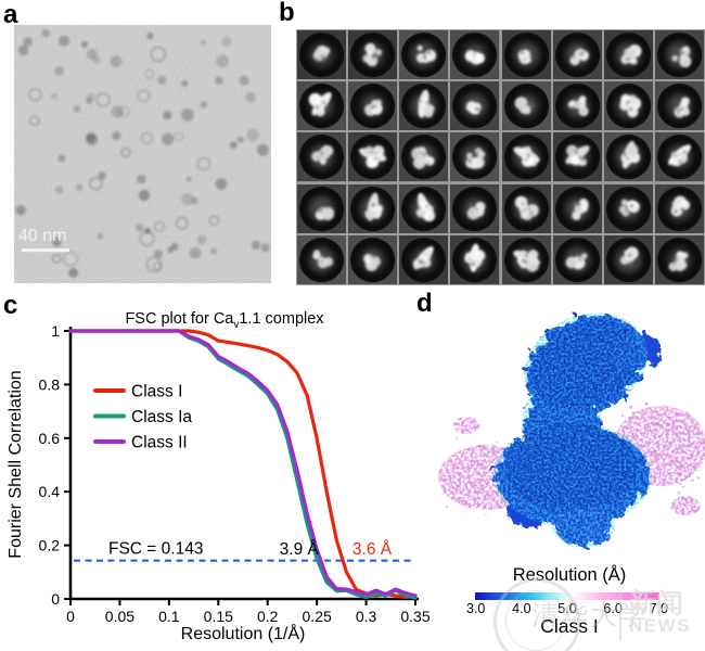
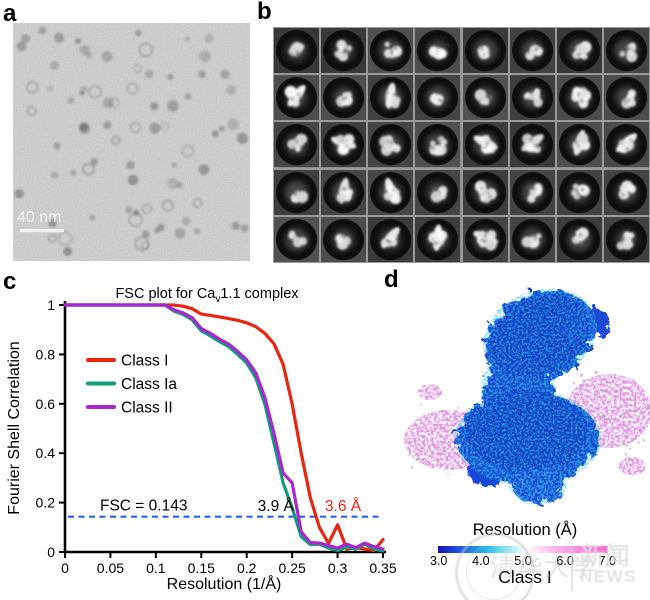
Class Ia/0.25: 0.15 -> 0.18
Class II/0.25: 0.18 -> 0.28
Class I/0.3: 0.02 -> 0.11
Class I/0.35: 0.01 -> 0.05
